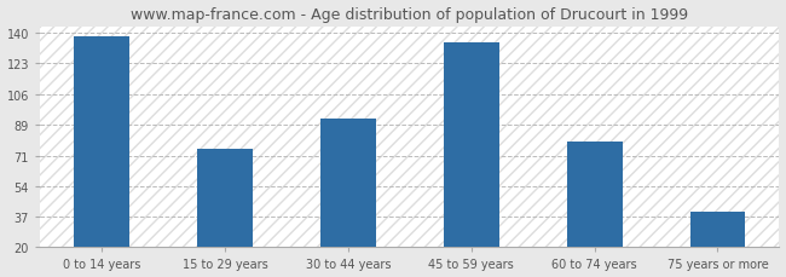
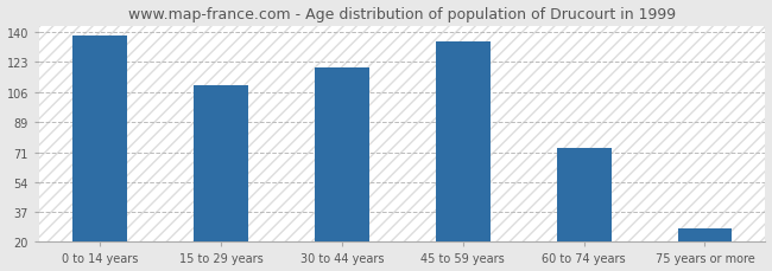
15 to 29 years: 75 -> 110
30 to 44 years: 92 -> 120
60 to 74 years: 79 -> 74
75 years or more: 40 -> 28
